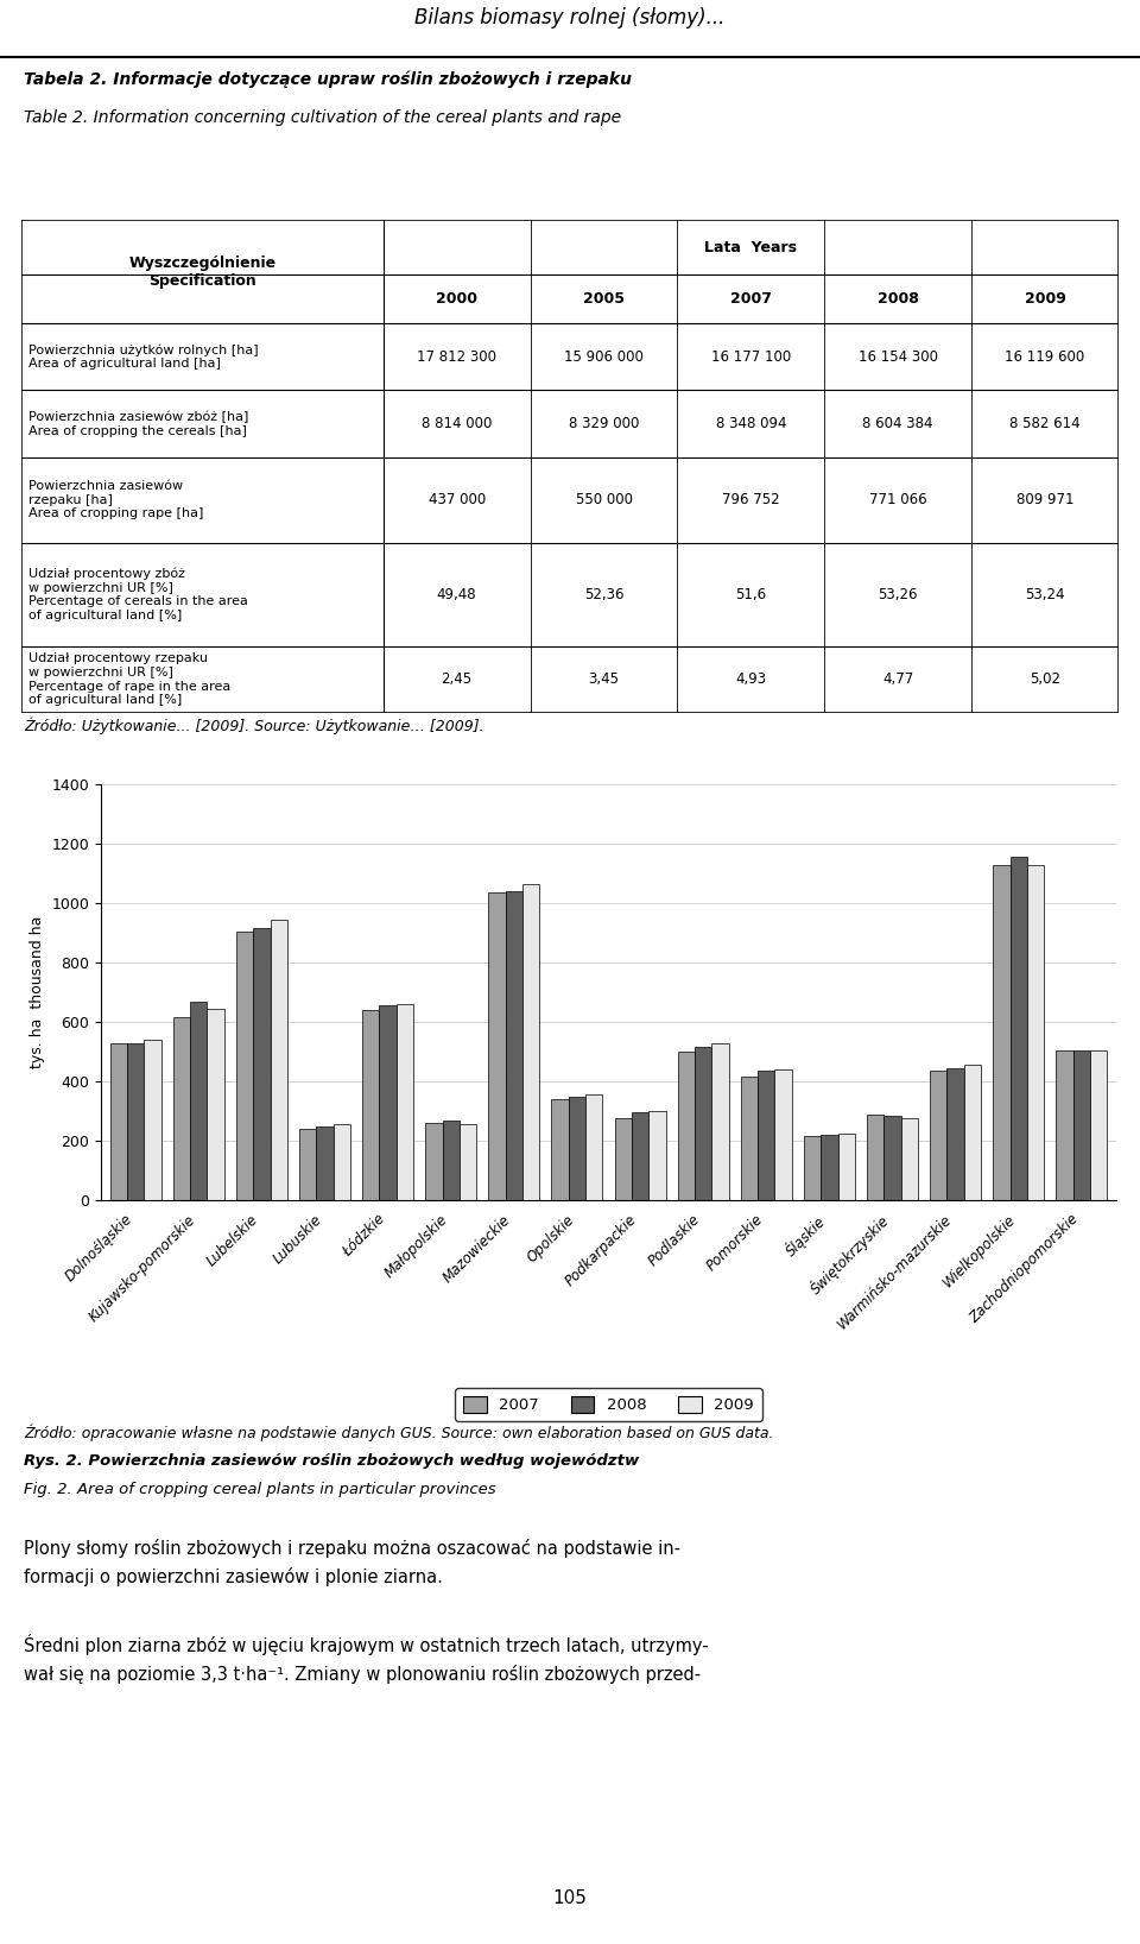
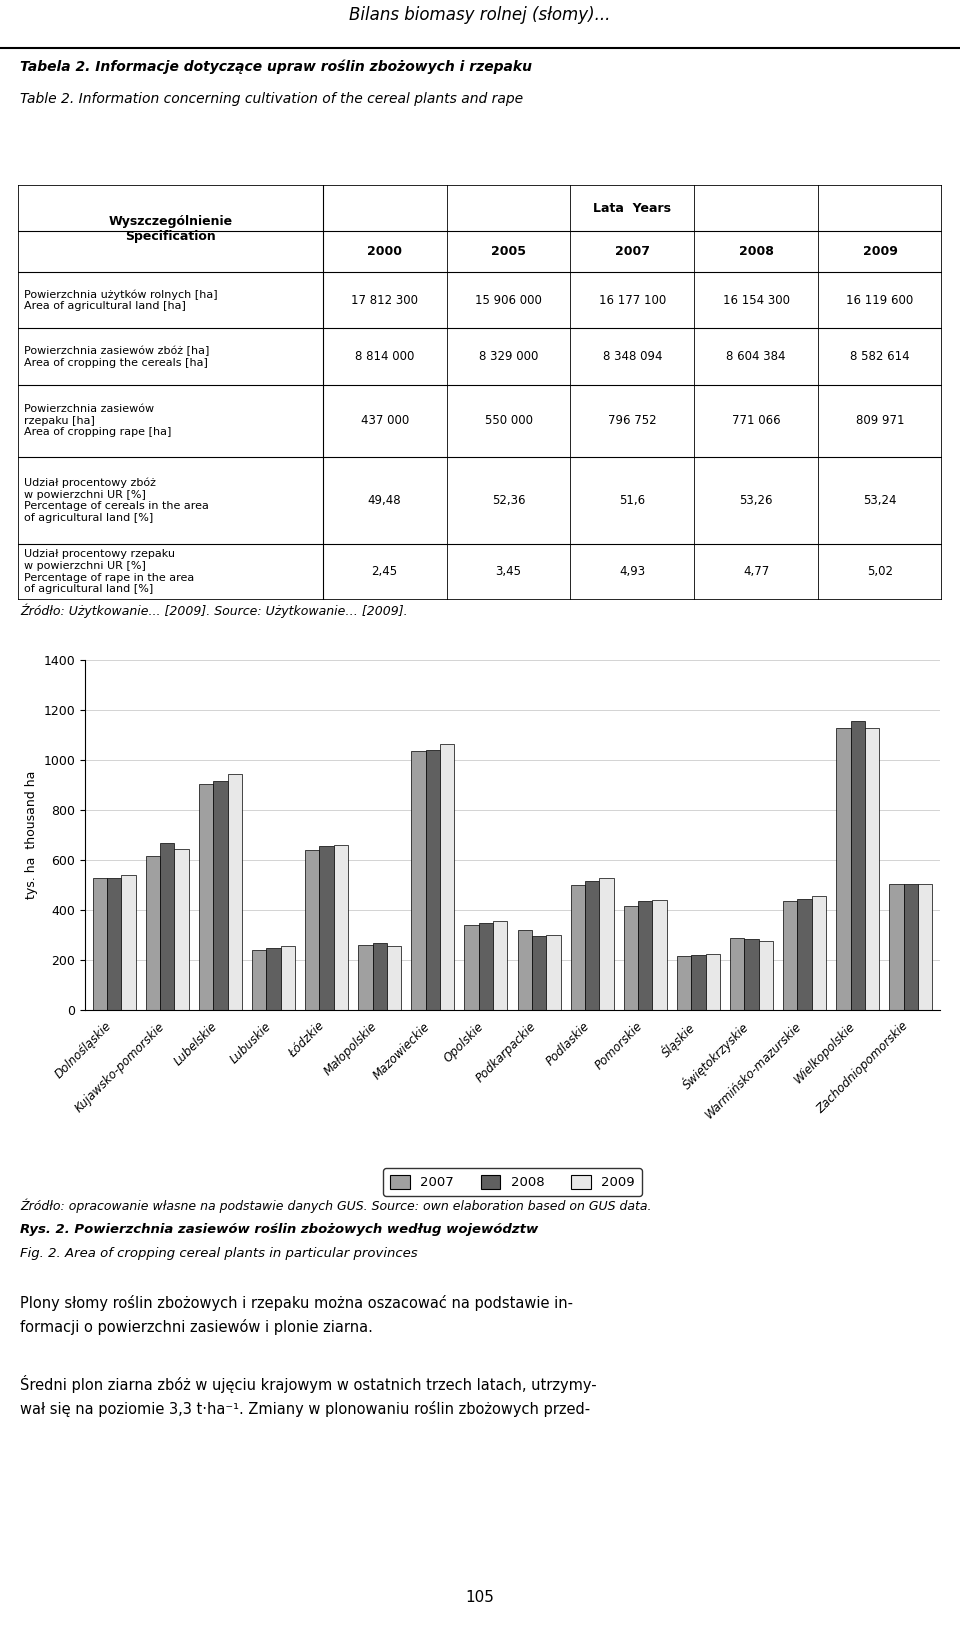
2007/Podkarpackie: 275 -> 320
